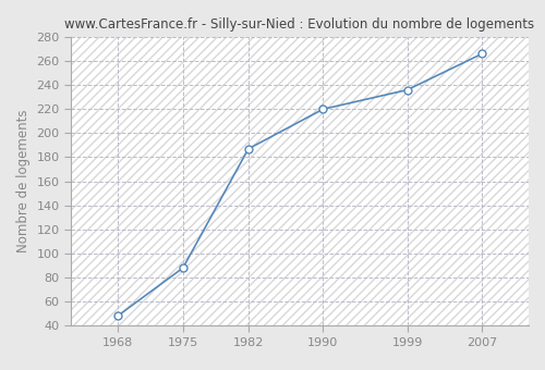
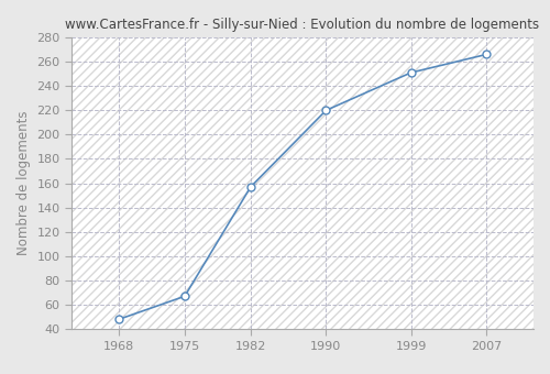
1975: 88 -> 67
1982: 187 -> 157
1999: 236 -> 251
